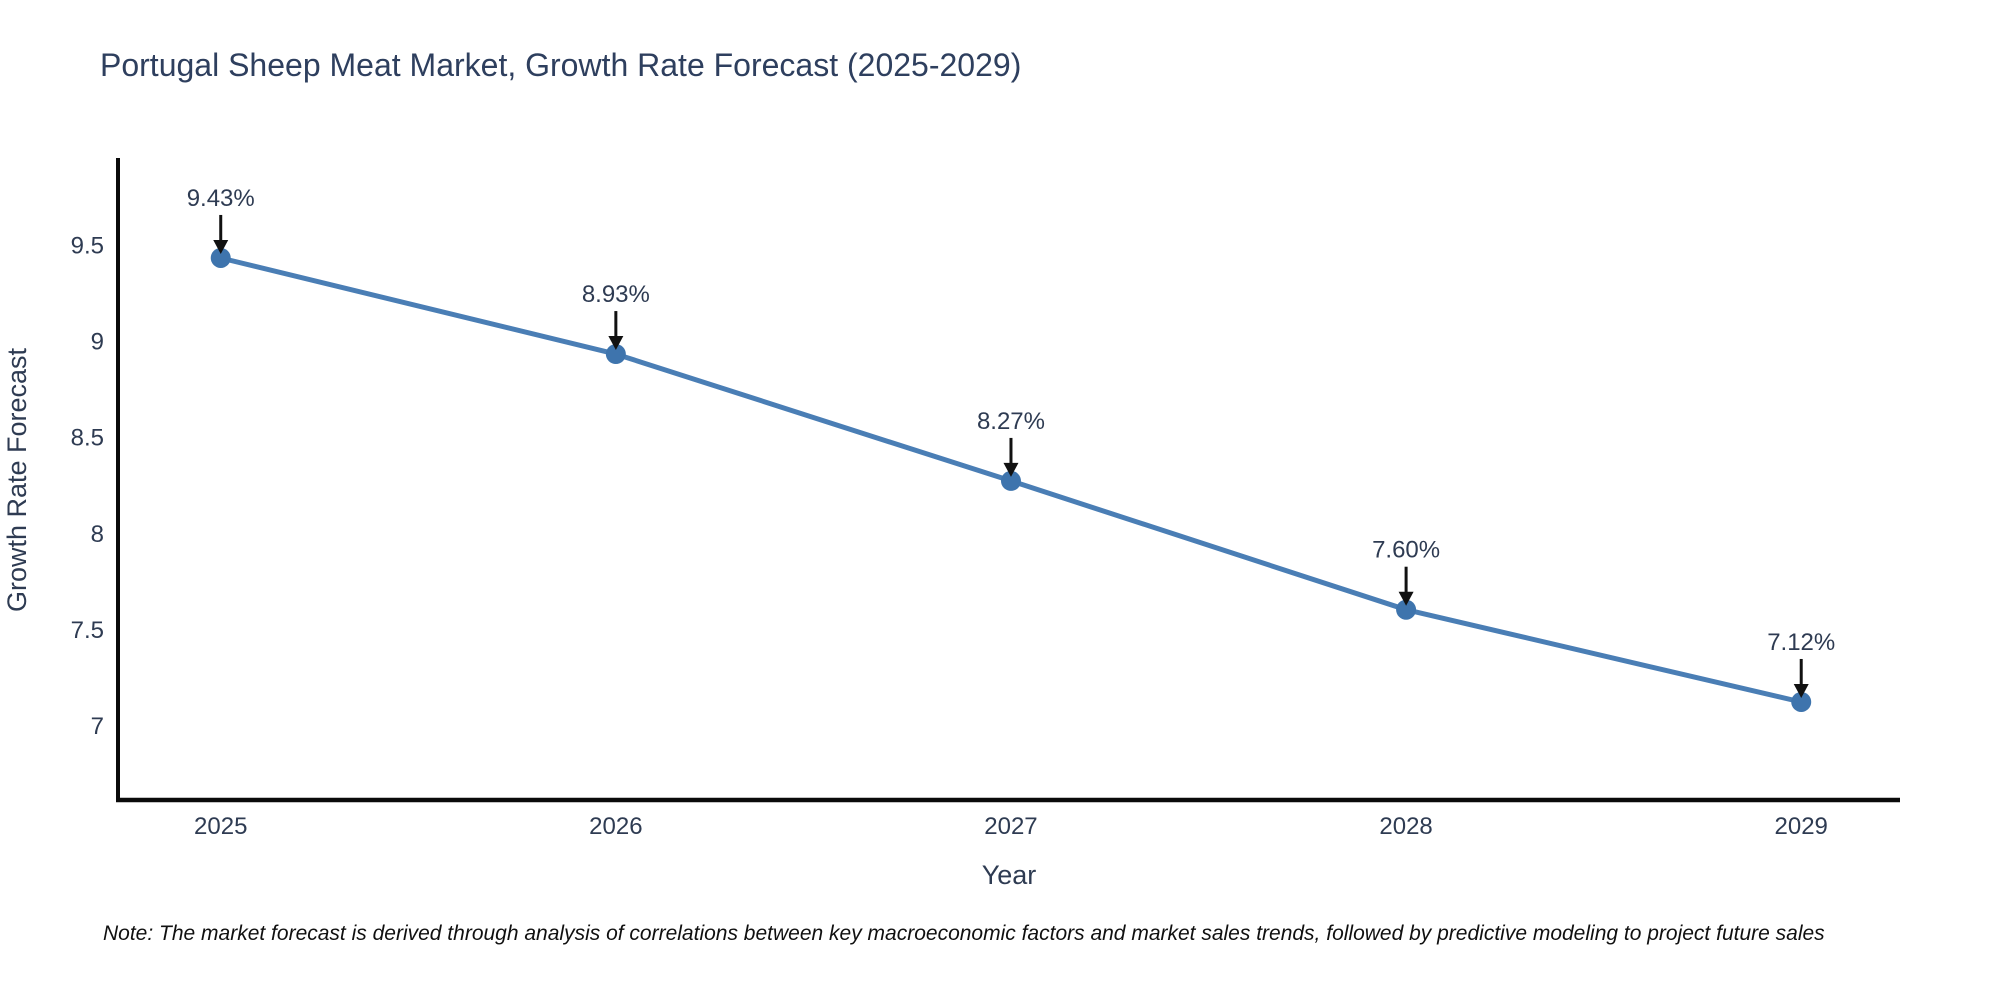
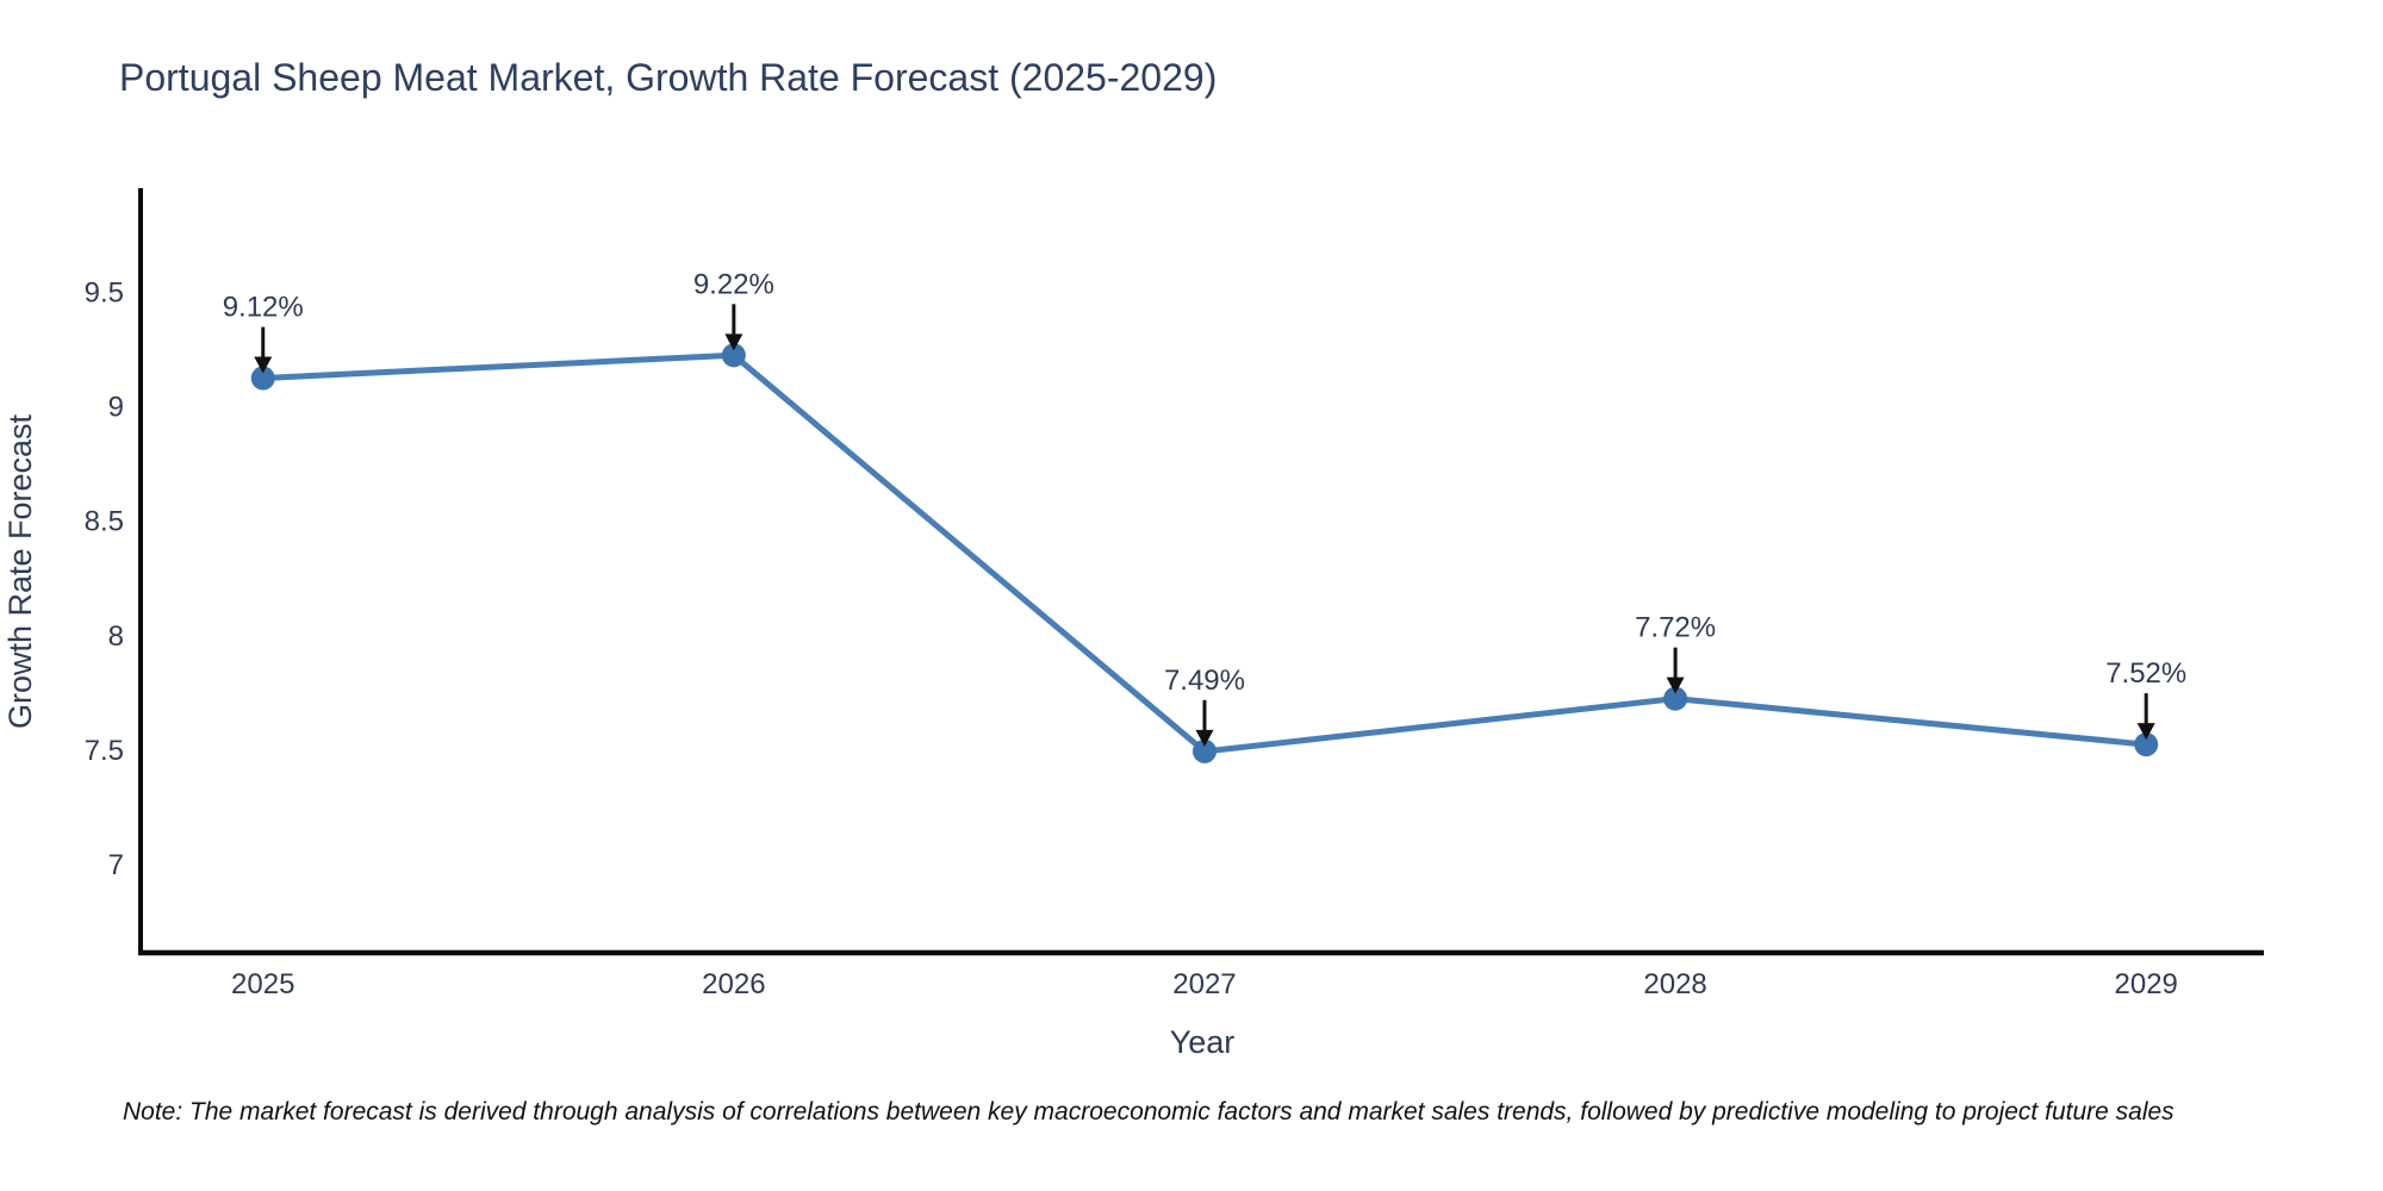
2025: 9.43% -> 9.12%
2026: 8.93% -> 9.22%
2027: 8.27% -> 7.49%
2028: 7.60% -> 7.72%
2029: 7.12% -> 7.52%
